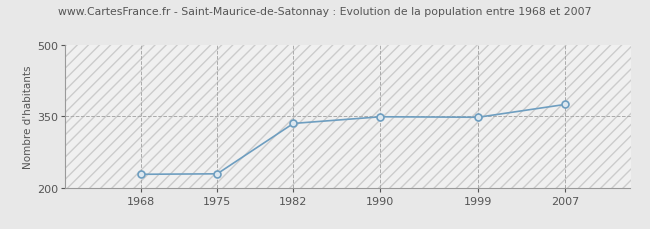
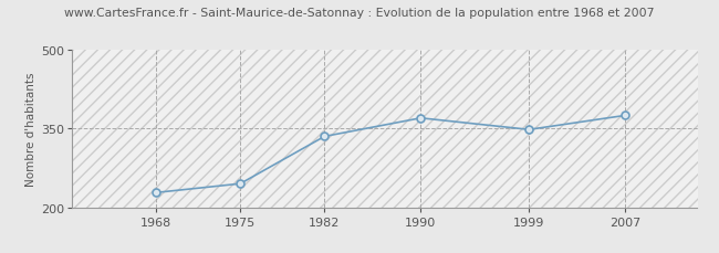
1975: 229 -> 245
1990: 349 -> 370
